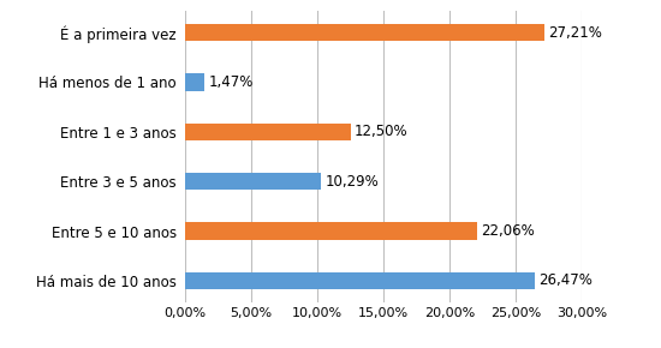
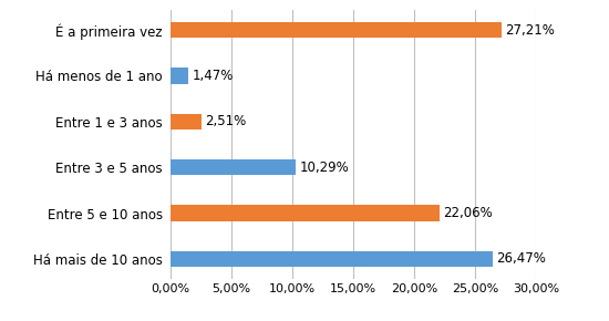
Entre 1 e 3 anos: 12,50% -> 2,51%
